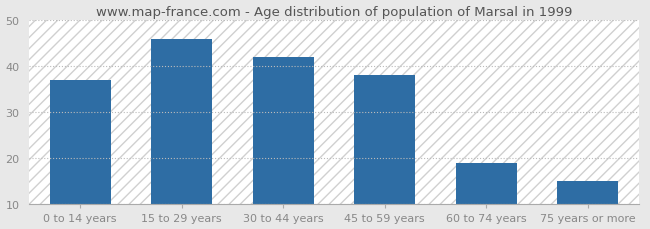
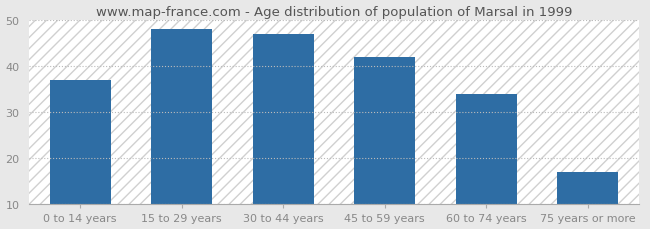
15 to 29 years: 46 -> 48
30 to 44 years: 42 -> 47
45 to 59 years: 38 -> 42
60 to 74 years: 19 -> 34
75 years or more: 15 -> 17
